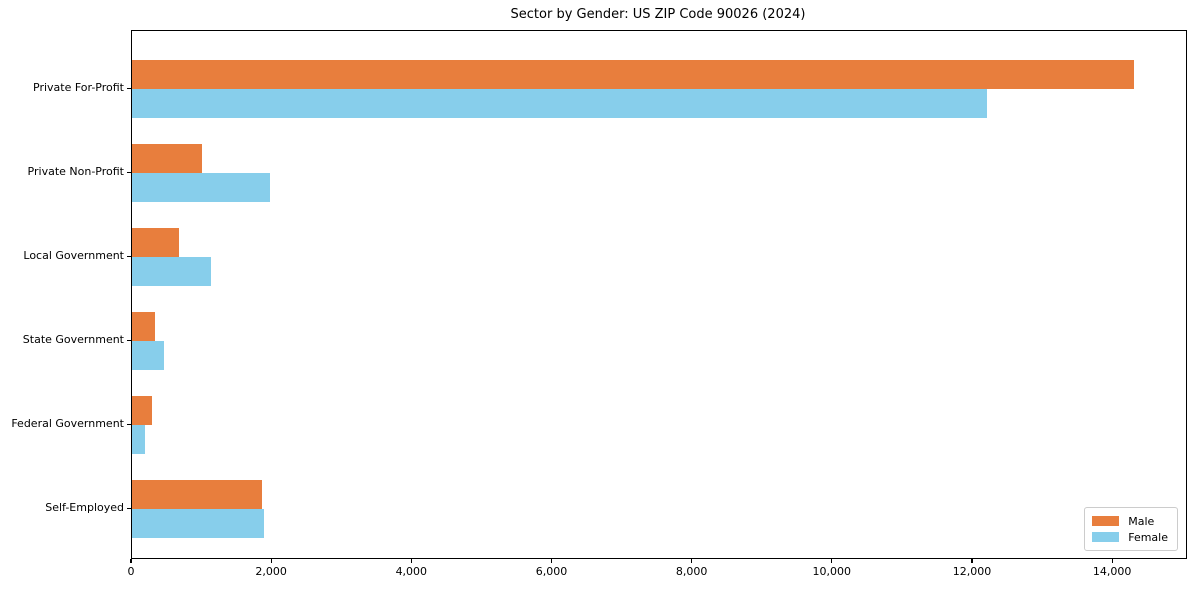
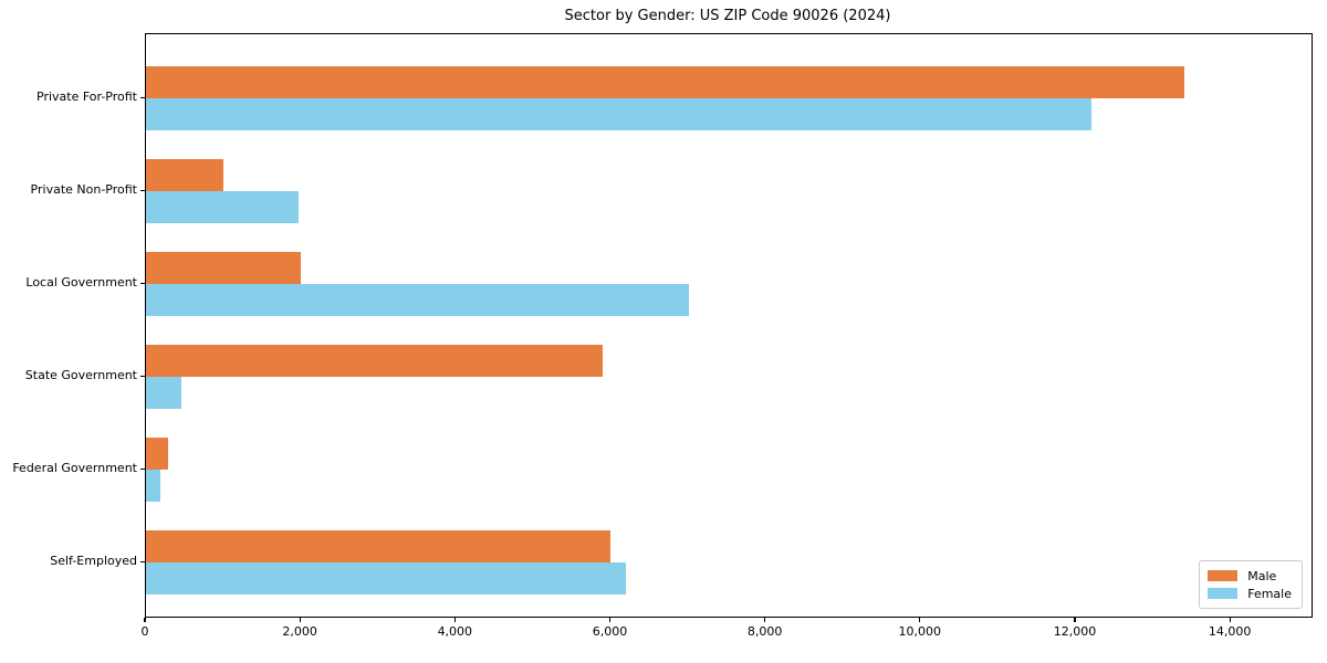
Male/Private For-Profit: 14300 -> 13400
Male/Local Government: 700 -> 2000
Female/Local Government: 1100 -> 7000
Male/State Government: 300 -> 5900
Male/Self-Employed: 1800 -> 6000
Female/Self-Employed: 1900 -> 6200
